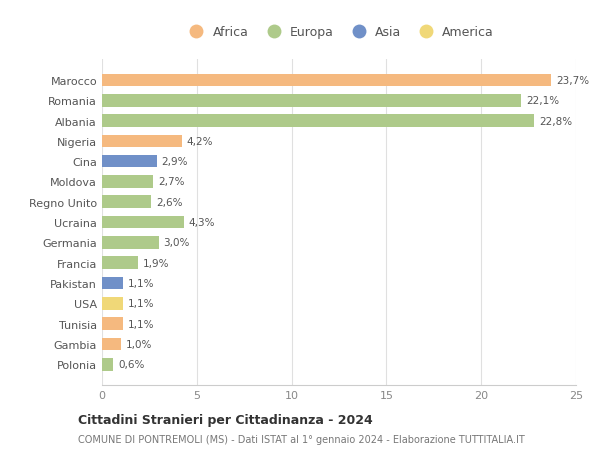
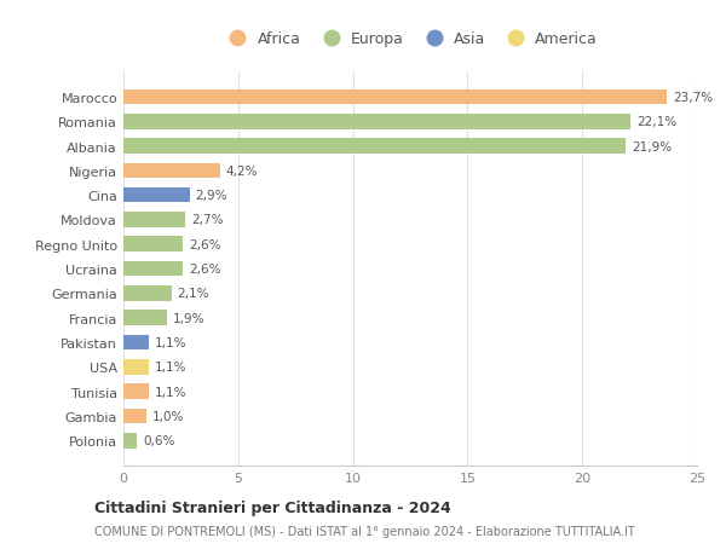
Albania: 22,8% -> 21,9%
Ucraina: 4,3% -> 2,6%
Germania: 3,0% -> 2,1%
